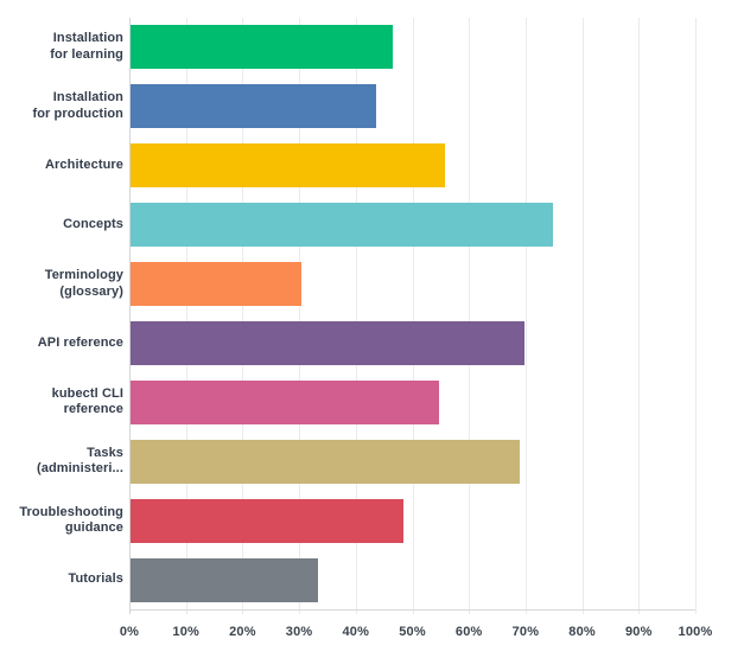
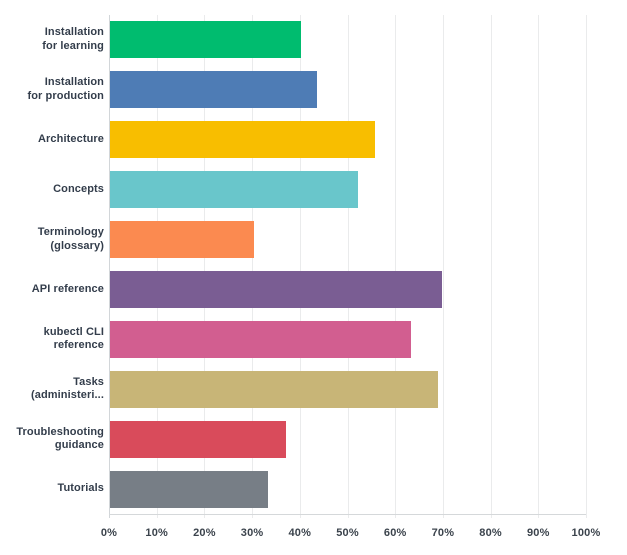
Installation for learning: 46% -> 40%
Concepts: 75% -> 52%
kubectl CLI reference: 55% -> 63%
Troubleshooting guidance: 48% -> 37%
